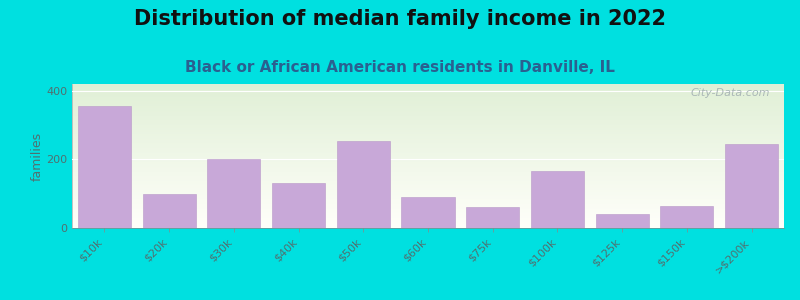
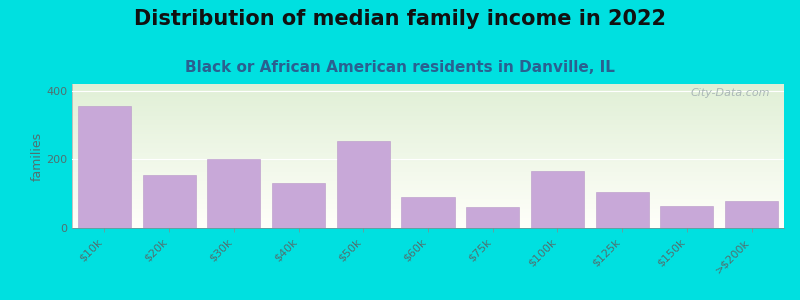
$20k: 100 -> 155
$125k: 40 -> 105
>$200k: 245 -> 80
